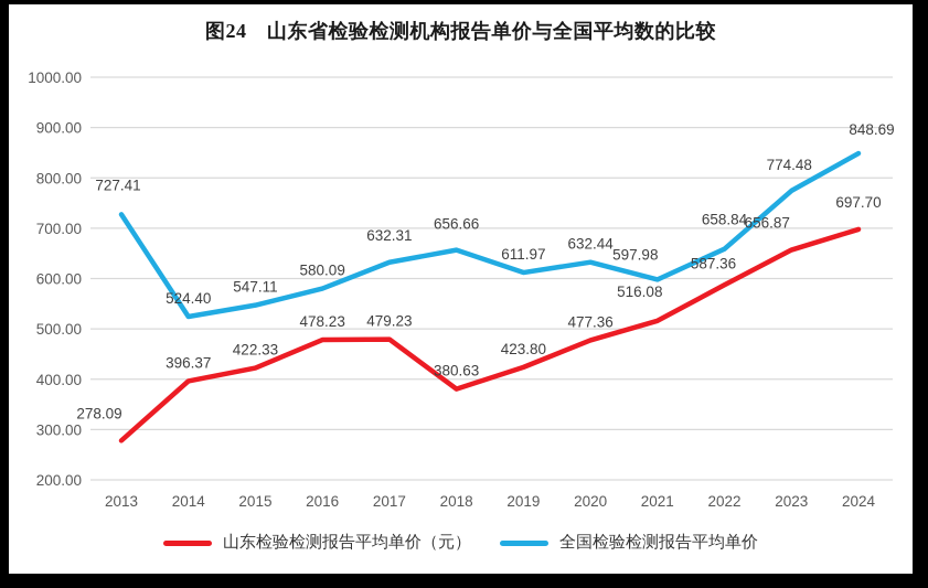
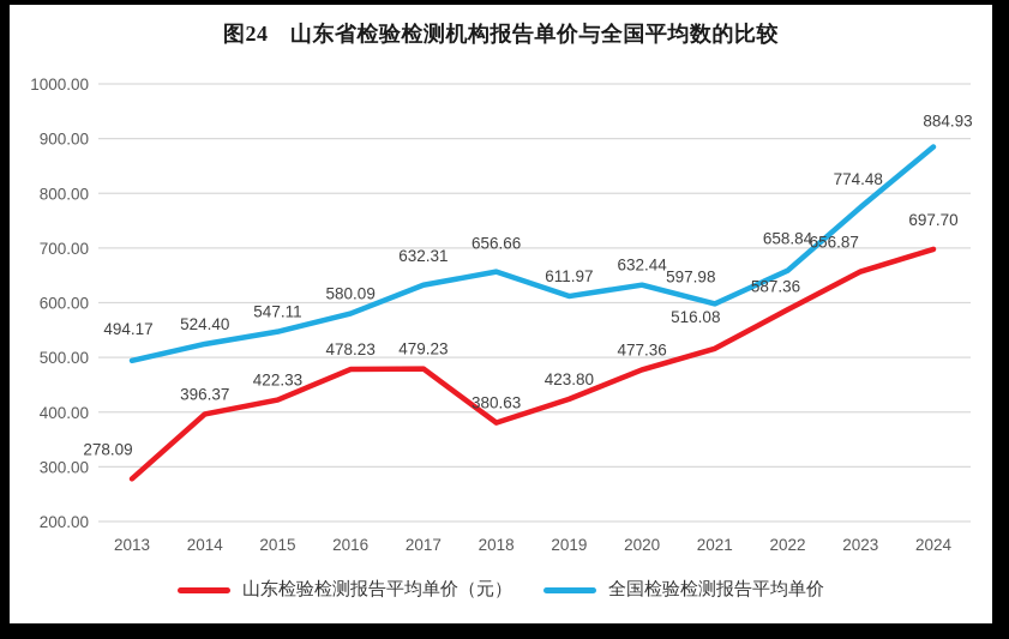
全国检验检测报告平均单价/2013: 727.41 -> 494.17
全国检验检测报告平均单价/2024: 848.69 -> 884.93
